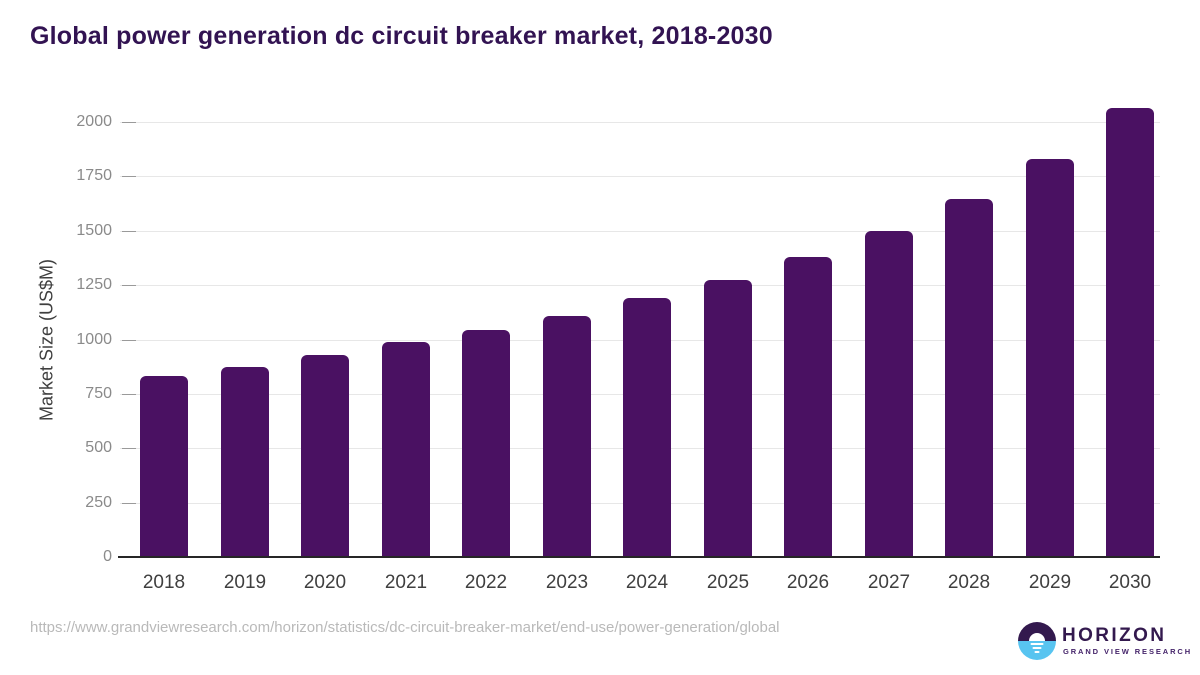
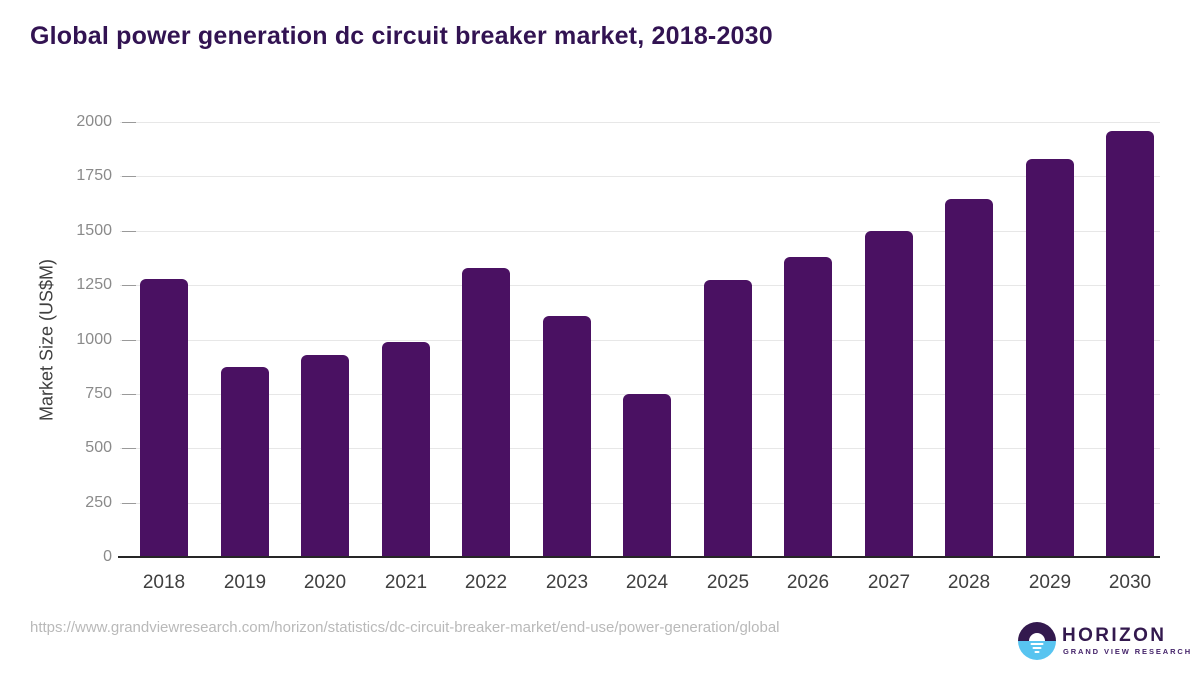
2018: 830 -> 1280
2022: 1040 -> 1330
2024: 1190 -> 750
2030: 2060 -> 1960
